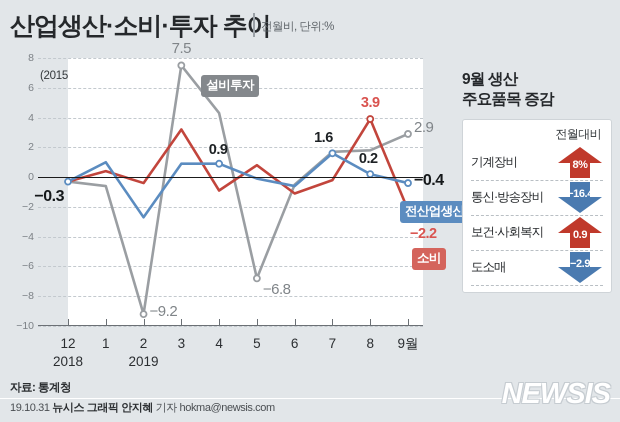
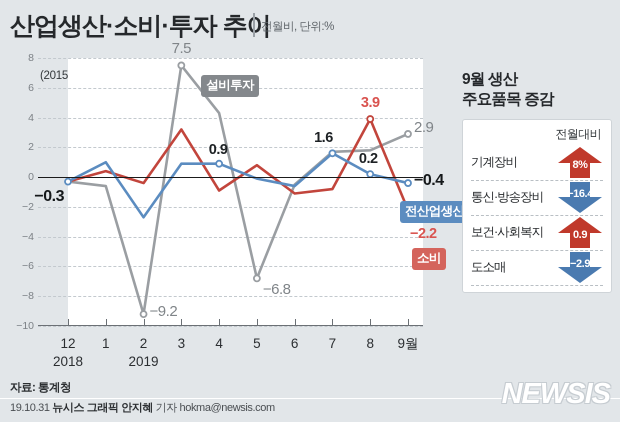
소비/7: -0.2 -> -0.8
